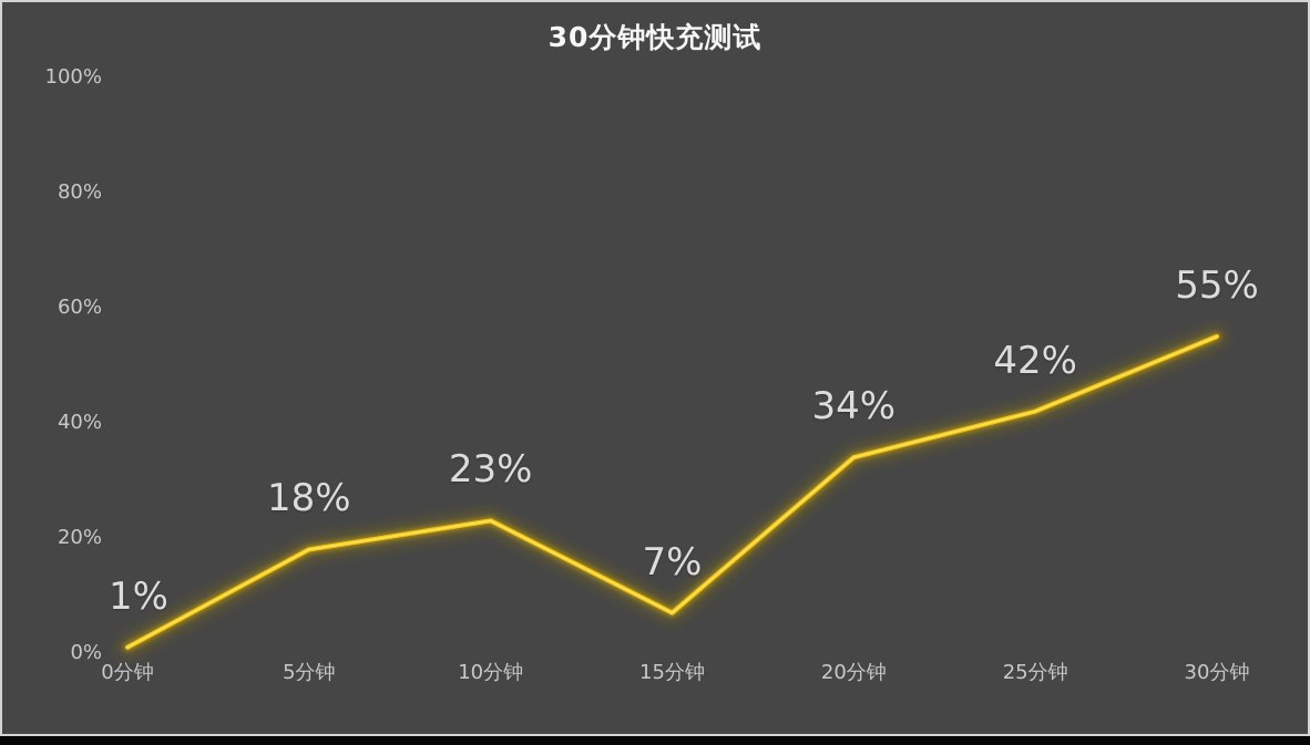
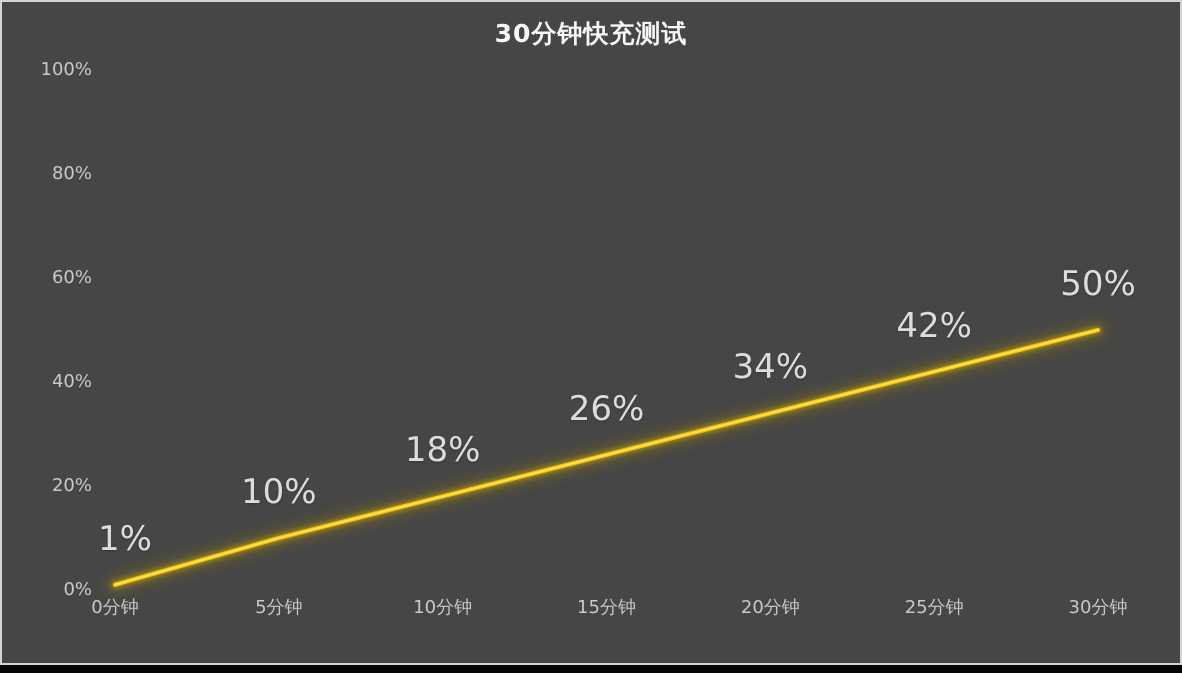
5分钟: 18% -> 10%
10分钟: 23% -> 18%
15分钟: 7% -> 26%
30分钟: 55% -> 50%
